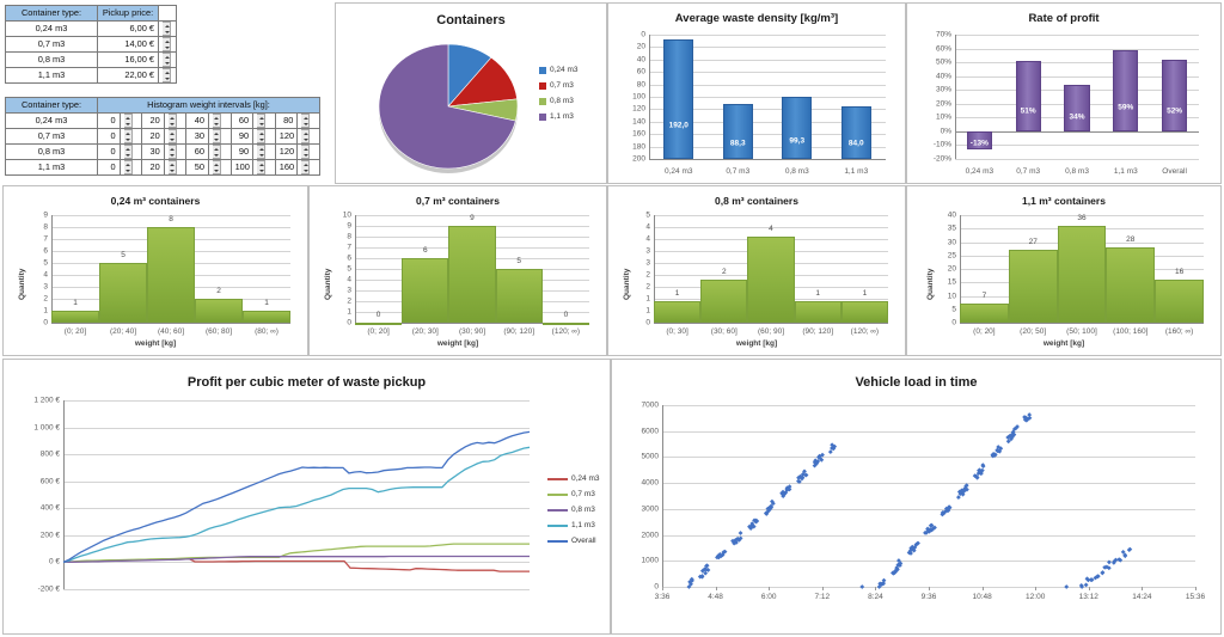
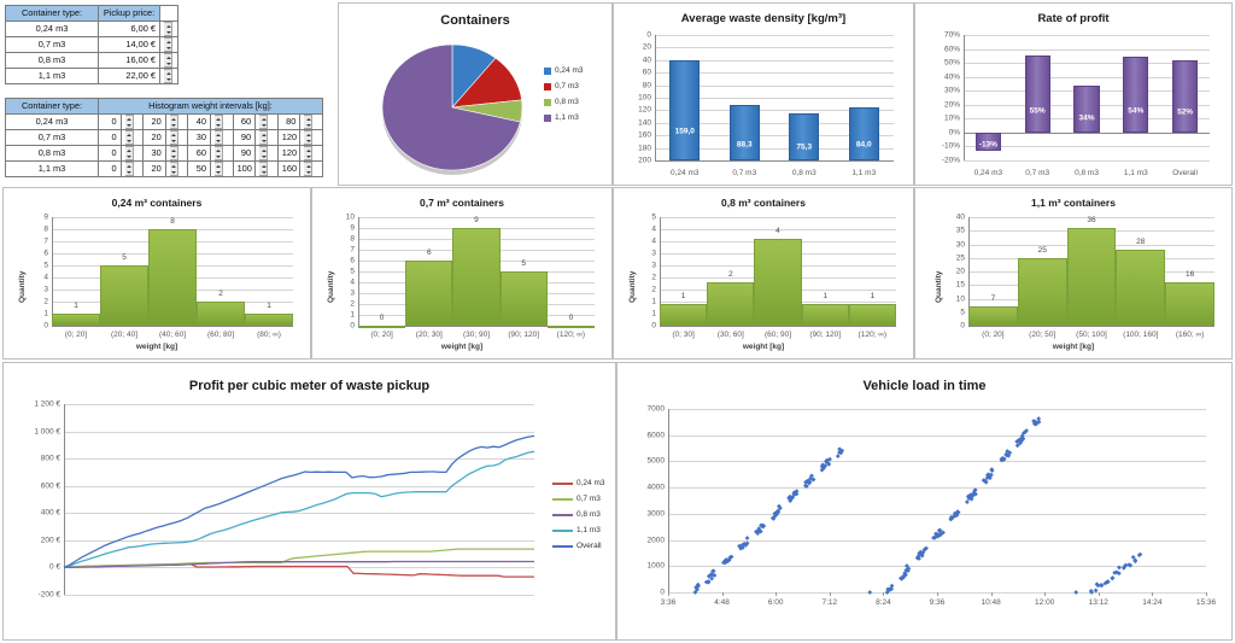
Average waste density [kg/m³]/0,24 m3: 192,0 -> 159,0
Average waste density [kg/m³]/0,8 m3: 99,3 -> 75,3
Rate of profit/0,7 m3: 51% -> 55%
Rate of profit/1,1 m3: 59% -> 54%
1,1 m³ containers/(20; 50]: 27 -> 25
